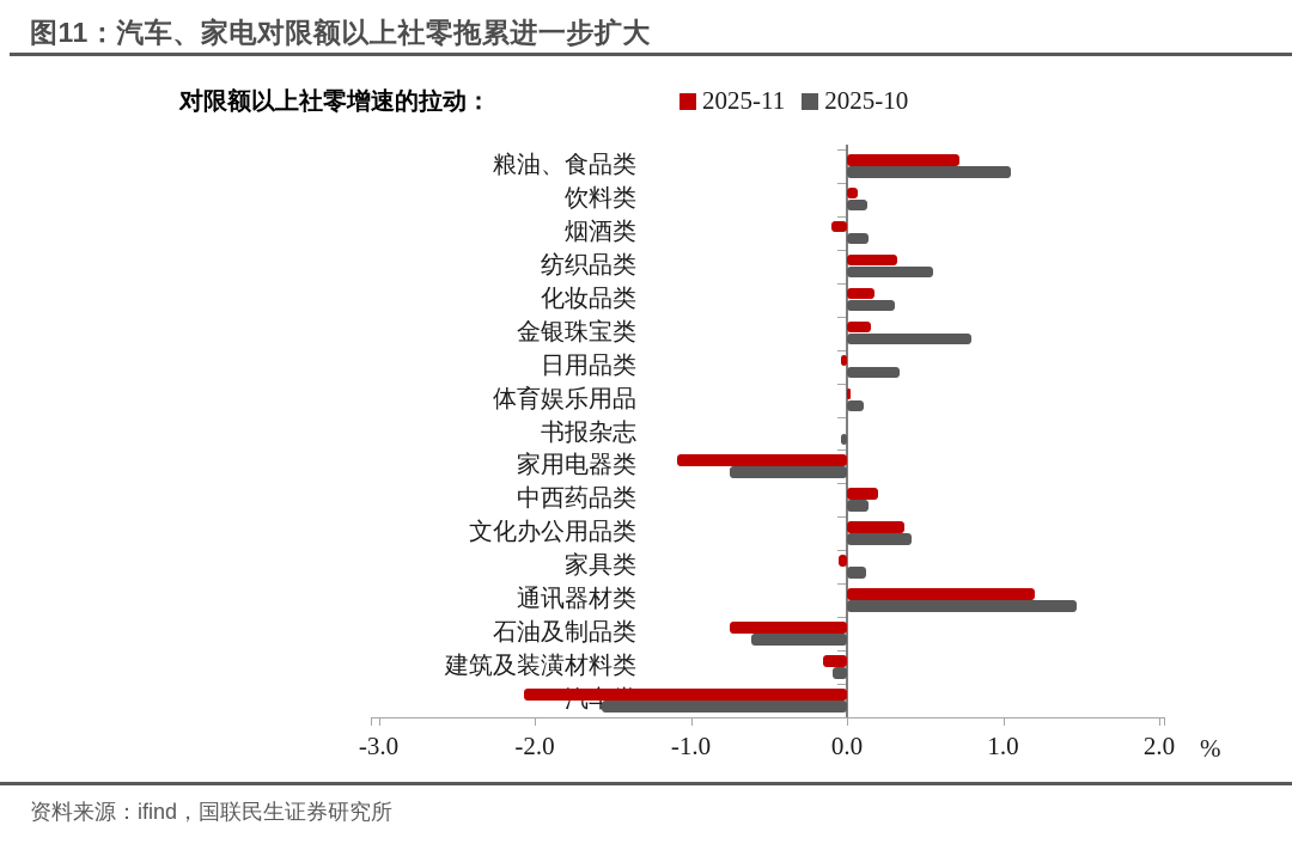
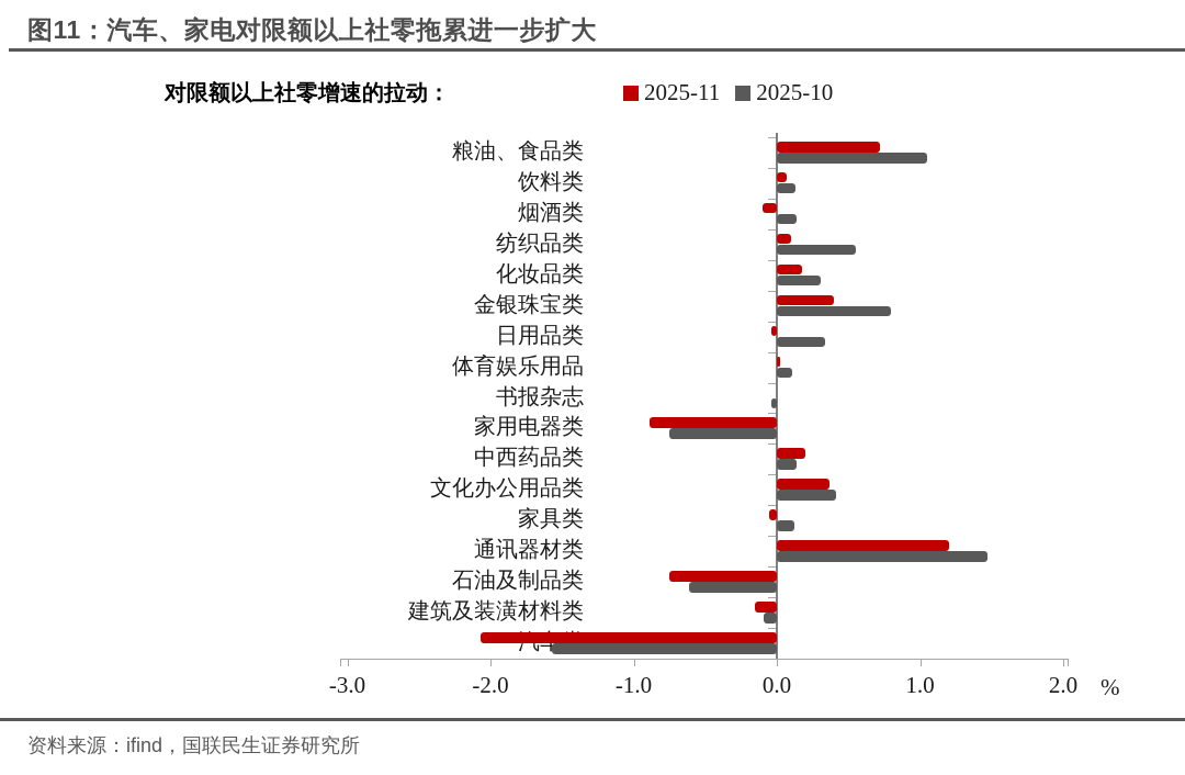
2025-11/纺织品类: 0.32 -> 0.10
2025-11/金银珠宝类: 0.15 -> 0.40
2025-11/家用电器类: -1.09 -> -0.89
